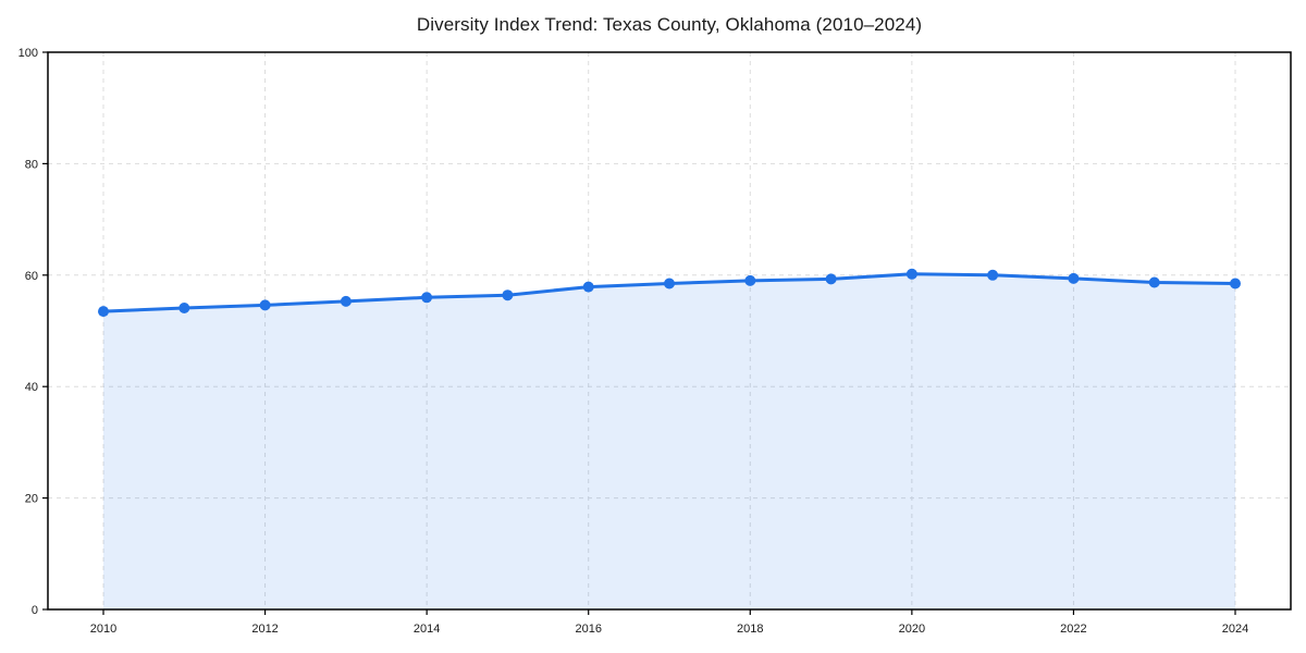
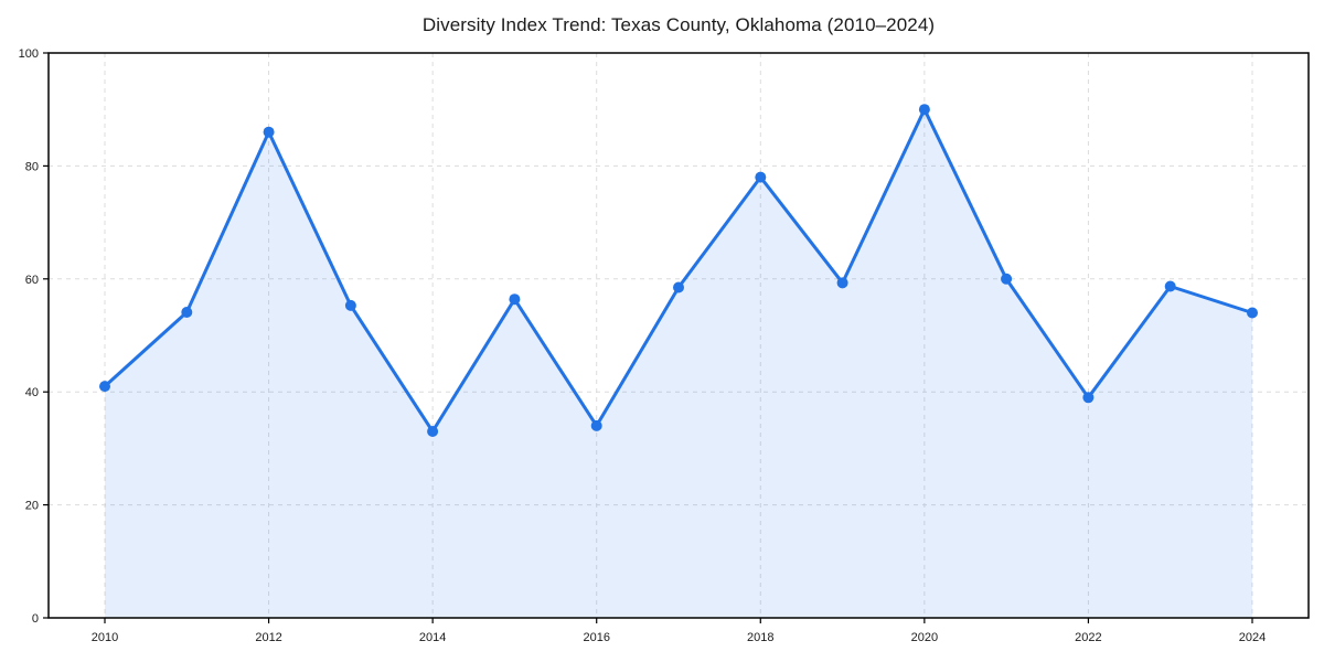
2010: 54 -> 41
2012: 55 -> 86
2014: 56 -> 33
2016: 58 -> 34
2018: 59 -> 78
2020: 60 -> 90
2022: 59 -> 39
2024: 58 -> 54
